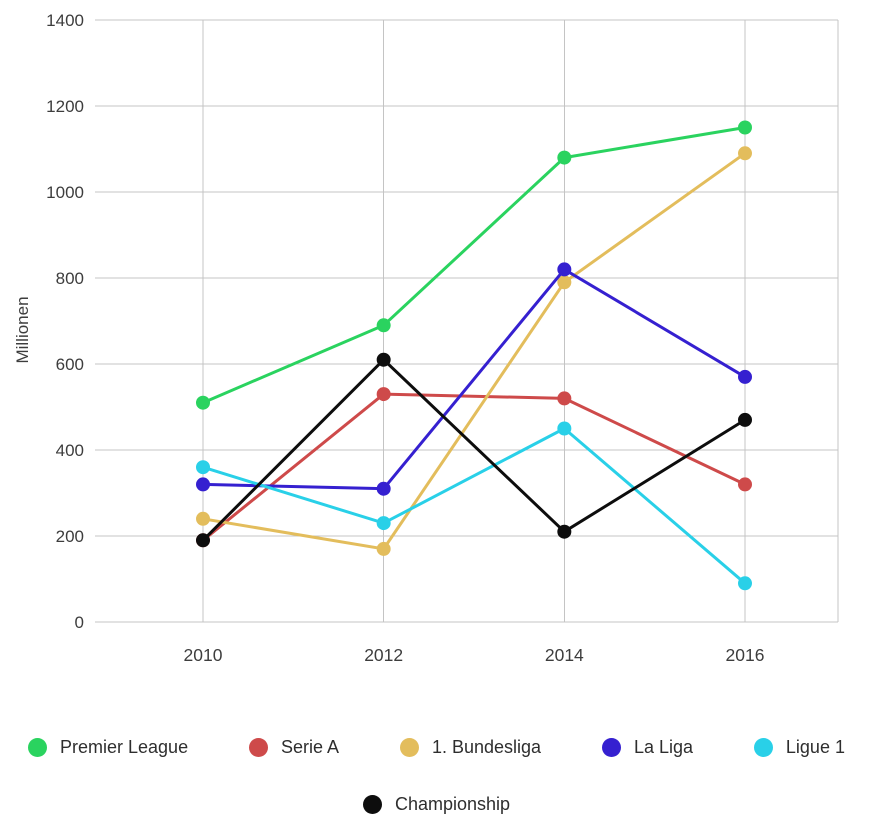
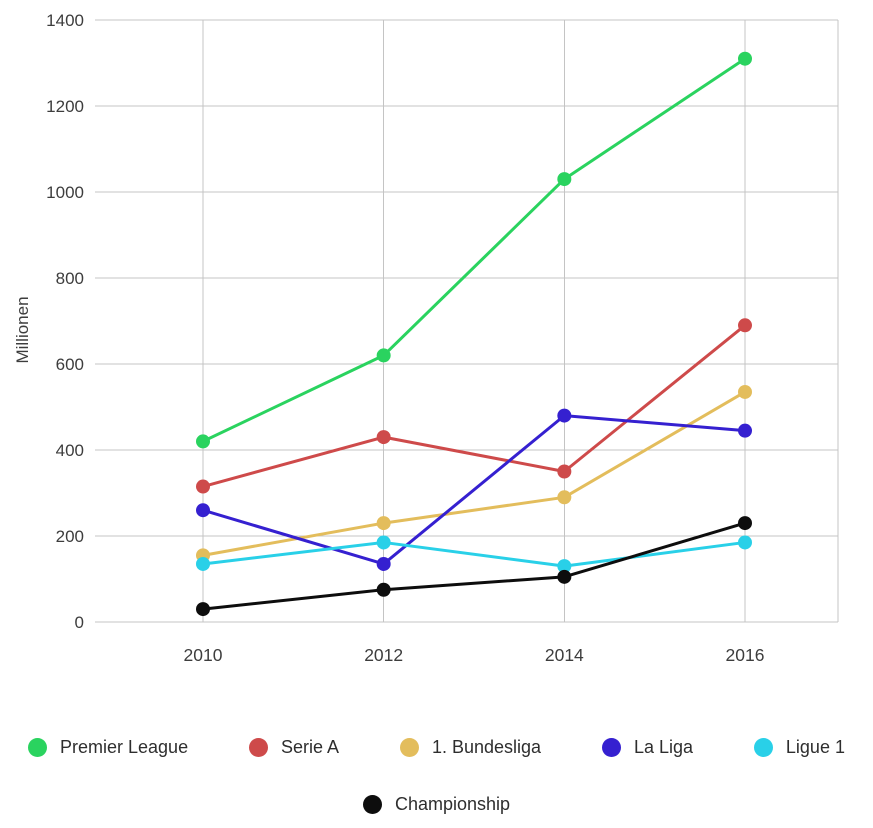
Premier League/2010: 510 -> 420
Serie A/2010: 190 -> 320
1. Bundesliga/2010: 240 -> 160
La Liga/2010: 320 -> 260
Ligue 1/2010: 360 -> 140
Championship/2010: 190 -> 30
Premier League/2012: 690 -> 620
Serie A/2012: 530 -> 430
1. Bundesliga/2012: 170 -> 230
La Liga/2012: 310 -> 140
Ligue 1/2012: 230 -> 180
Championship/2012: 610 -> 80
Premier League/2014: 1080 -> 1030
Serie A/2014: 520 -> 350
1. Bundesliga/2014: 790 -> 290
La Liga/2014: 820 -> 480
Ligue 1/2014: 450 -> 130
Championship/2014: 210 -> 100
Premier League/2016: 1150 -> 1310
Serie A/2016: 320 -> 690
1. Bundesliga/2016: 1090 -> 540
La Liga/2016: 570 -> 440
Ligue 1/2016: 90 -> 180
Championship/2016: 470 -> 230
